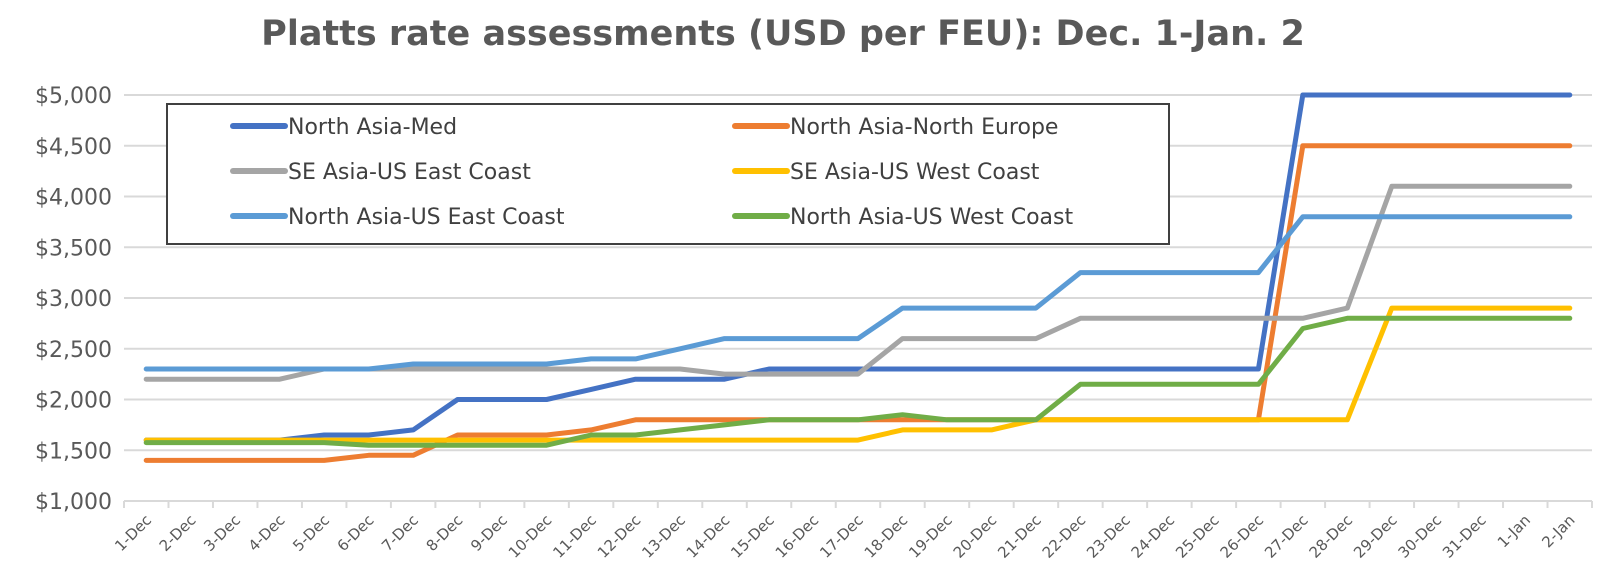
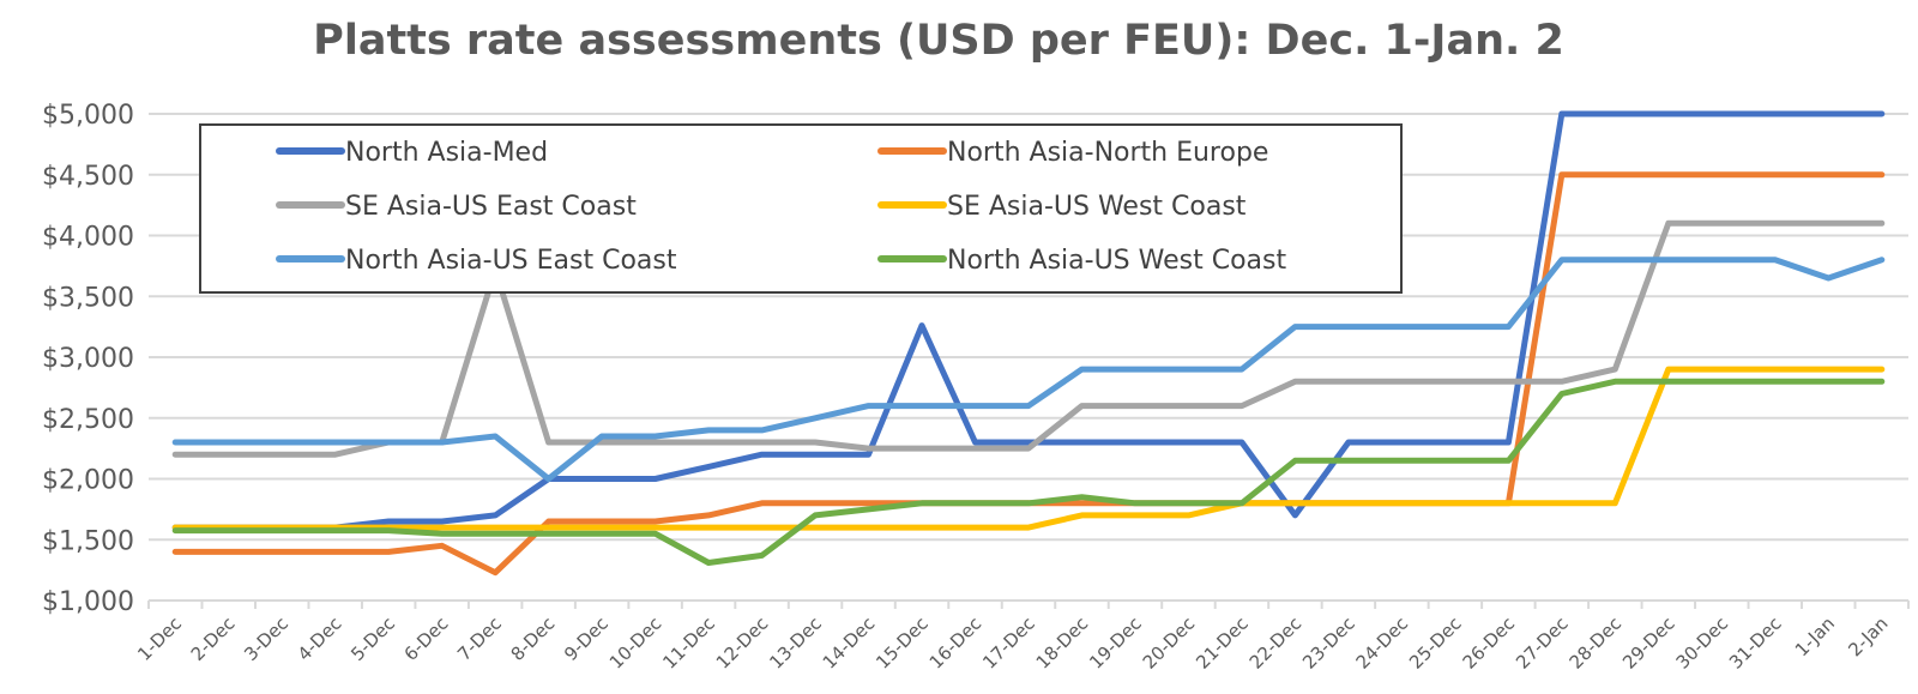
North Asia-North Europe/7-Dec: $1450 -> $1230
SE Asia-US East Coast/7-Dec: $2300 -> $3720
North Asia-US East Coast/8-Dec: $2350 -> $2000
North Asia-US West Coast/11-Dec: $1650 -> $1310
North Asia-US West Coast/12-Dec: $1650 -> $1370
North Asia-Med/15-Dec: $2300 -> $3260
North Asia-Med/22-Dec: $2300 -> $1700
North Asia-US East Coast/1-Jan: $3800 -> $3650
